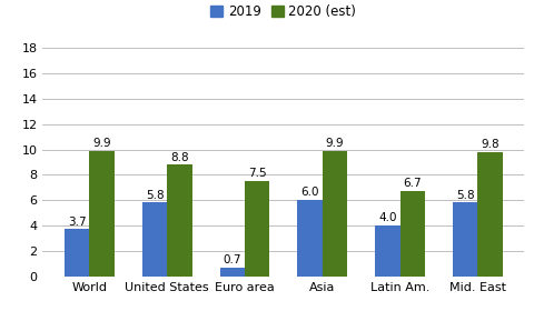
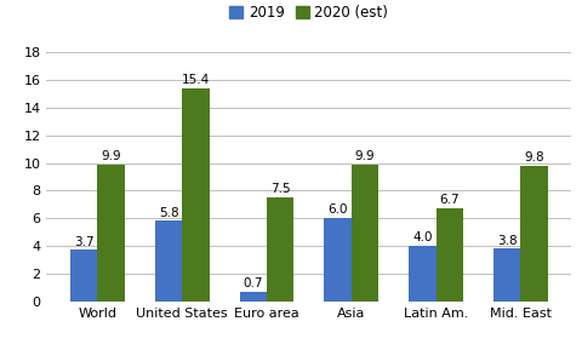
2020 (est)/United States: 8.8 -> 15.4
2019/Mid. East: 5.8 -> 3.8
